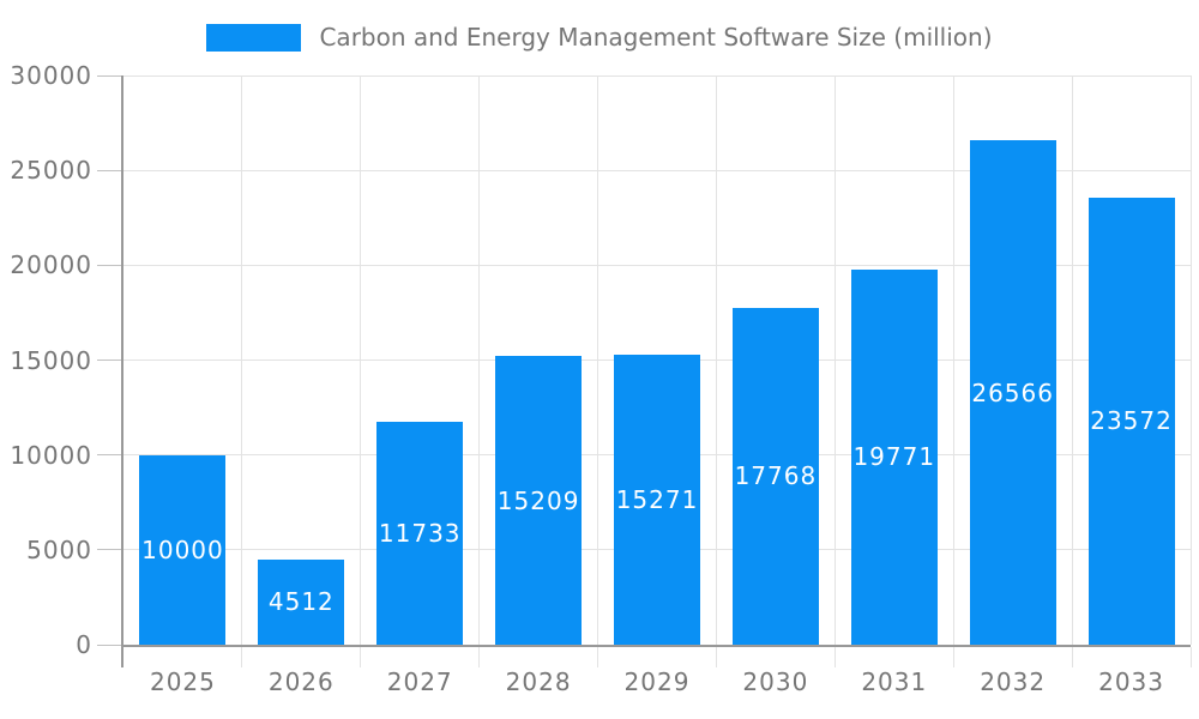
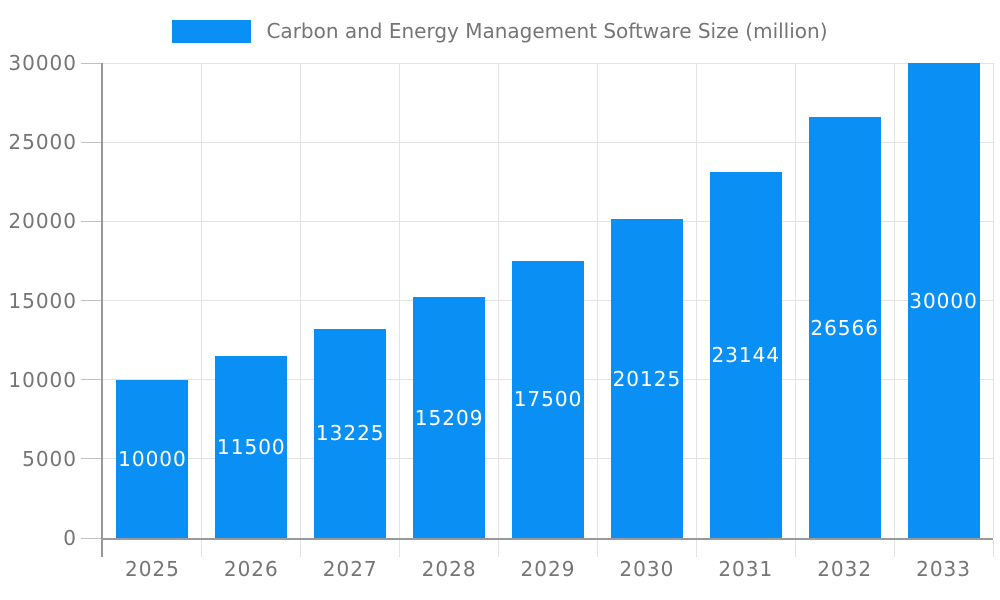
2026: 4512 -> 11500
2027: 11733 -> 13225
2029: 15271 -> 17500
2030: 17768 -> 20125
2031: 19771 -> 23144
2033: 23572 -> 30000
